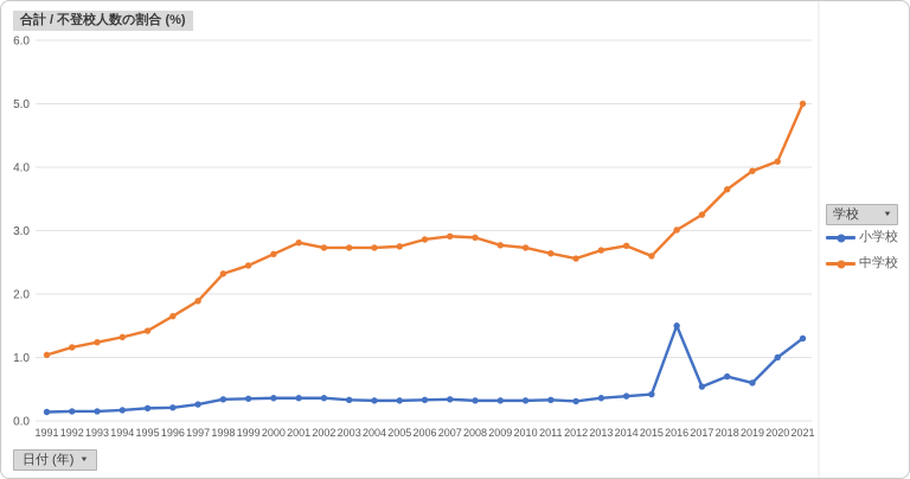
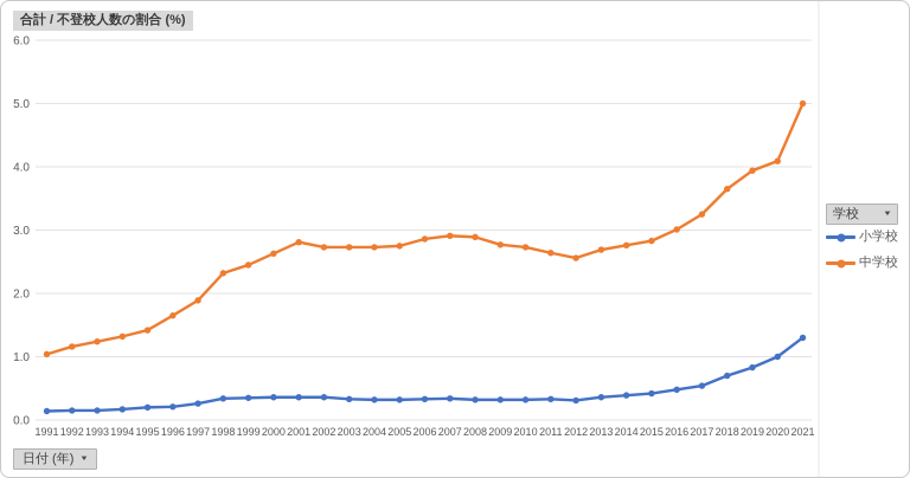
中学校/2015: 2.6 -> 2.8
小学校/2016: 1.5 -> 0.5
小学校/2019: 0.6 -> 0.8
